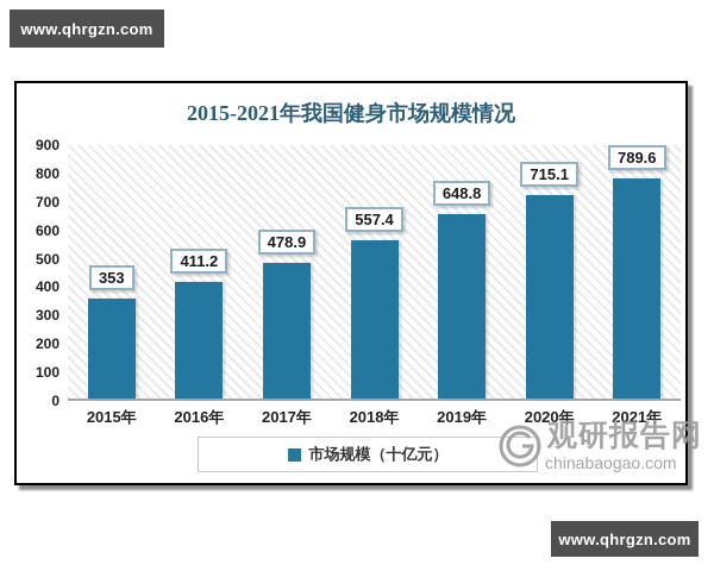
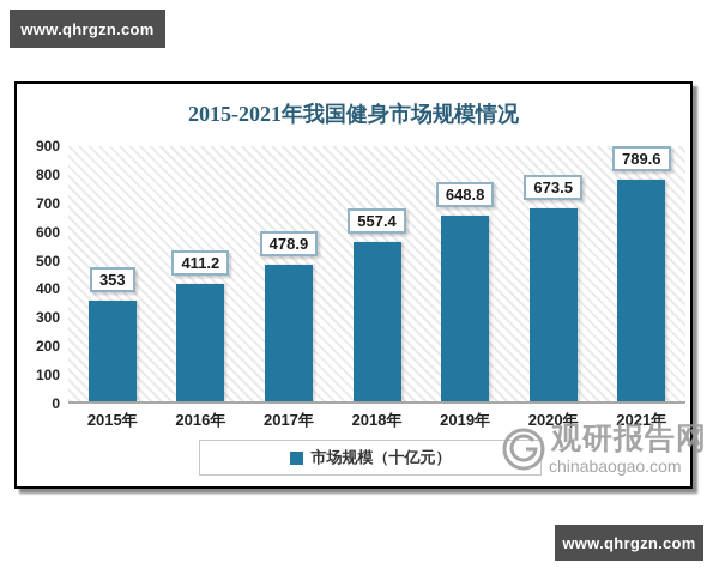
2020年: 715.1 -> 673.5
